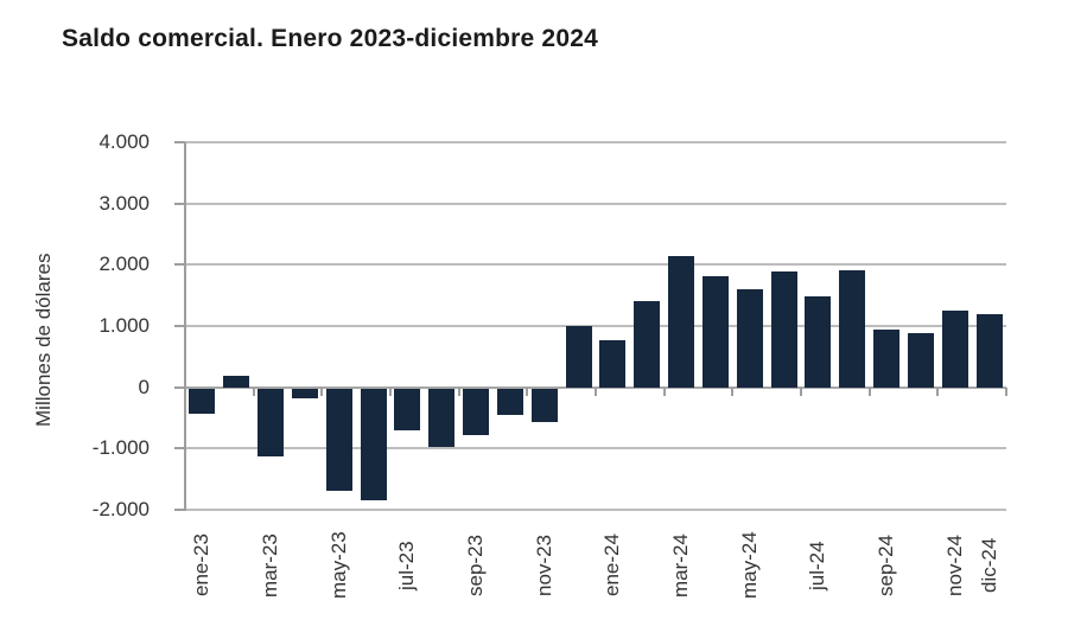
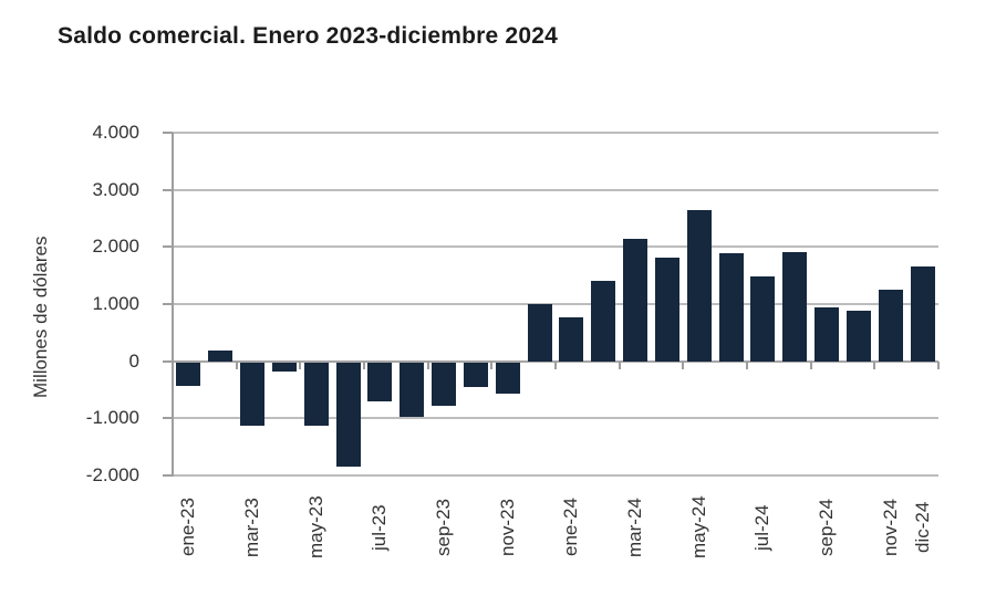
may-23: -1700 -> -1100
may-24: 1600 -> 2600
dic-24: 1200 -> 1700
